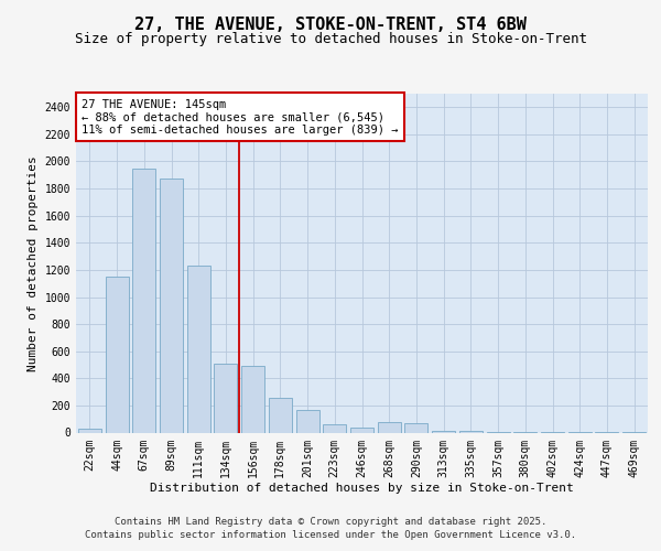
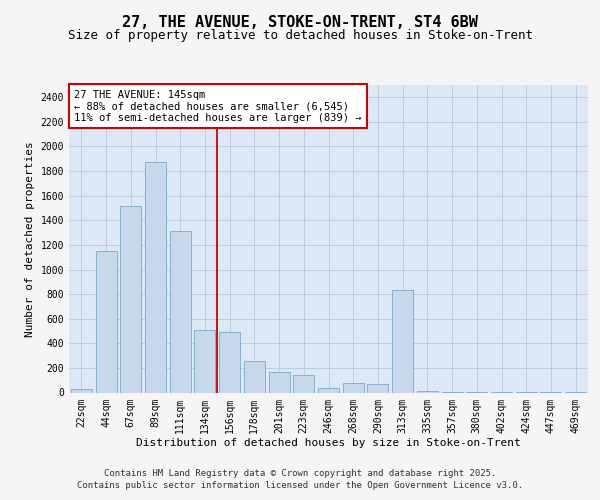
67sqm: 1950 -> 1520
111sqm: 1230 -> 1310
223sqm: 60 -> 140
313sqm: 20 -> 830
